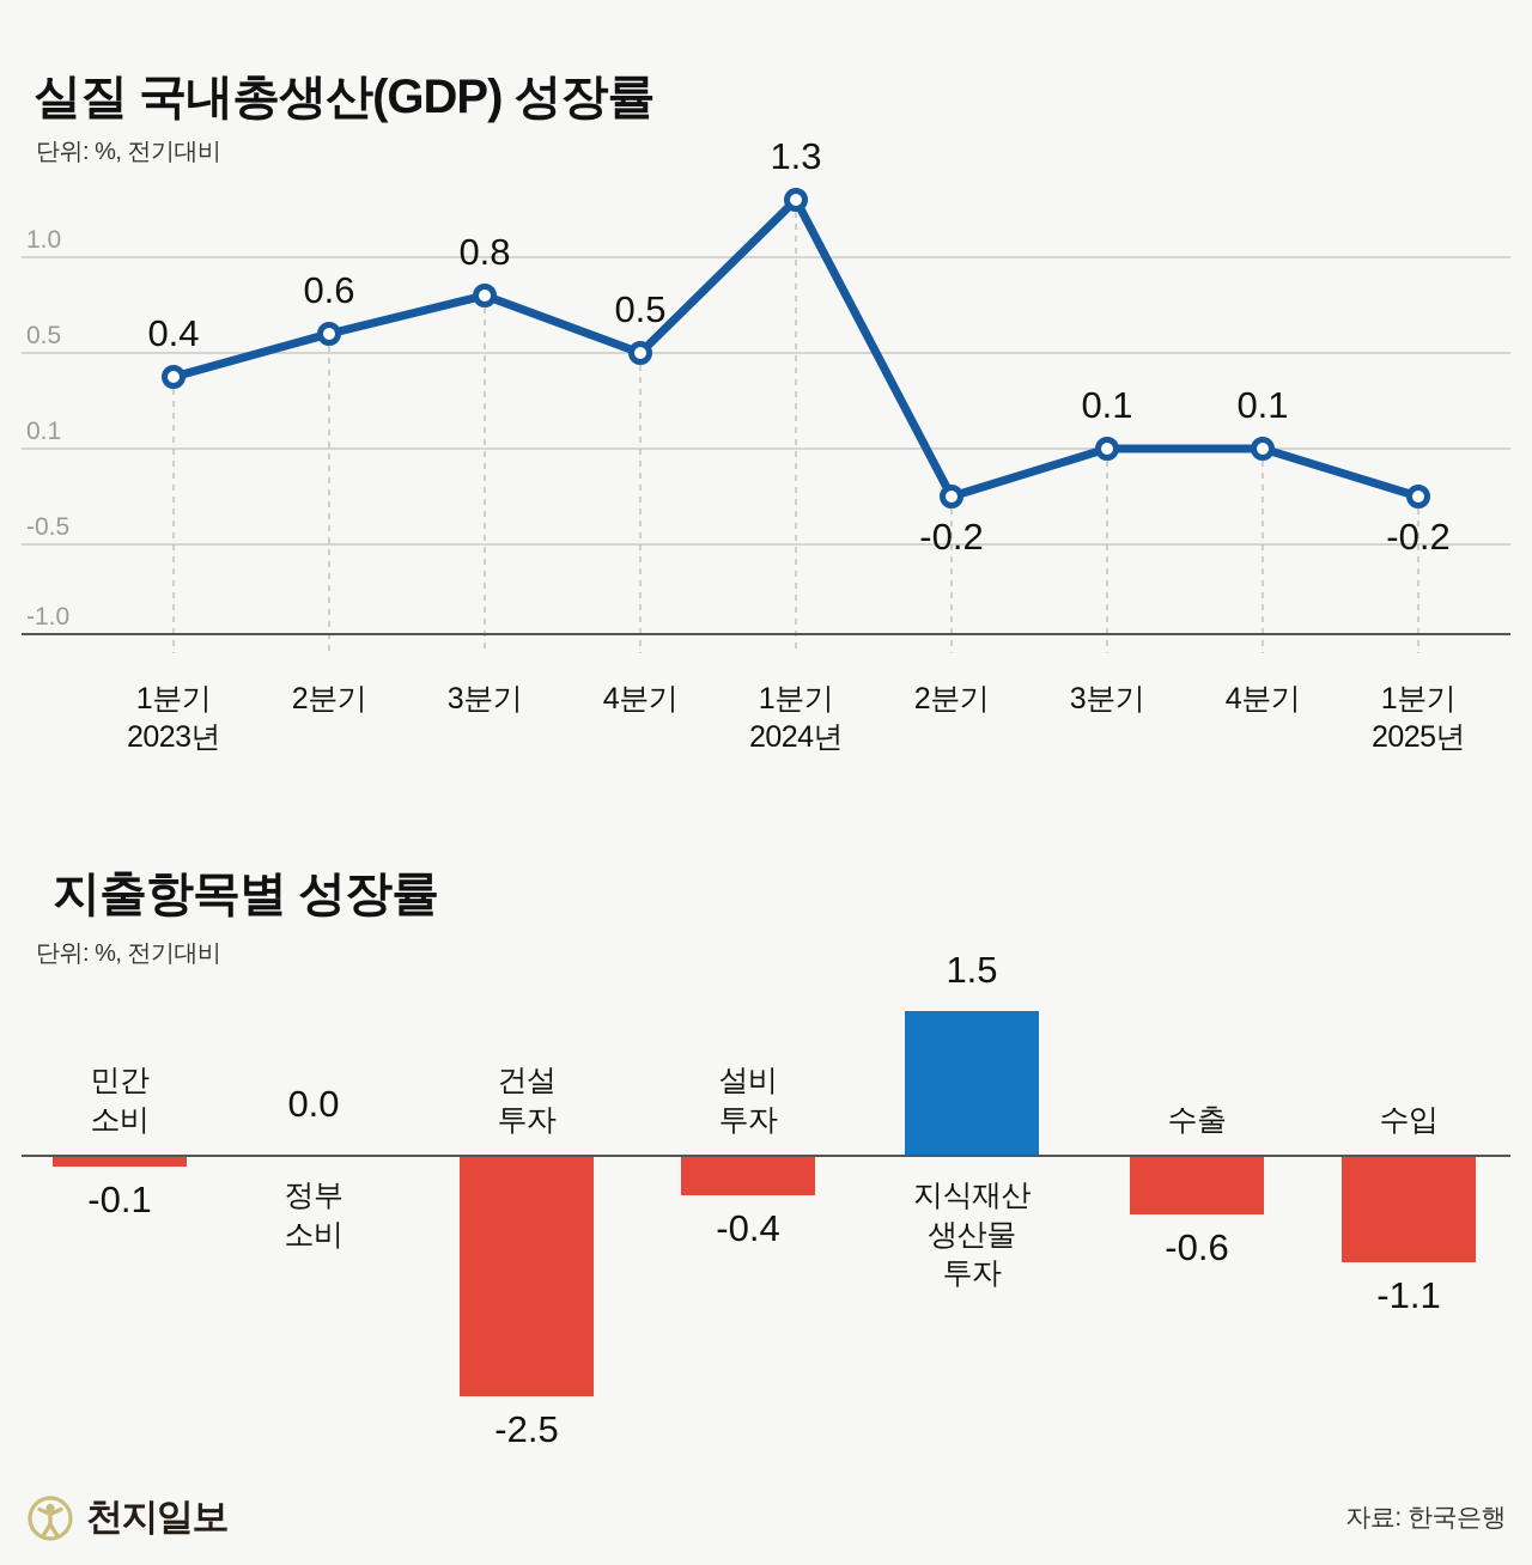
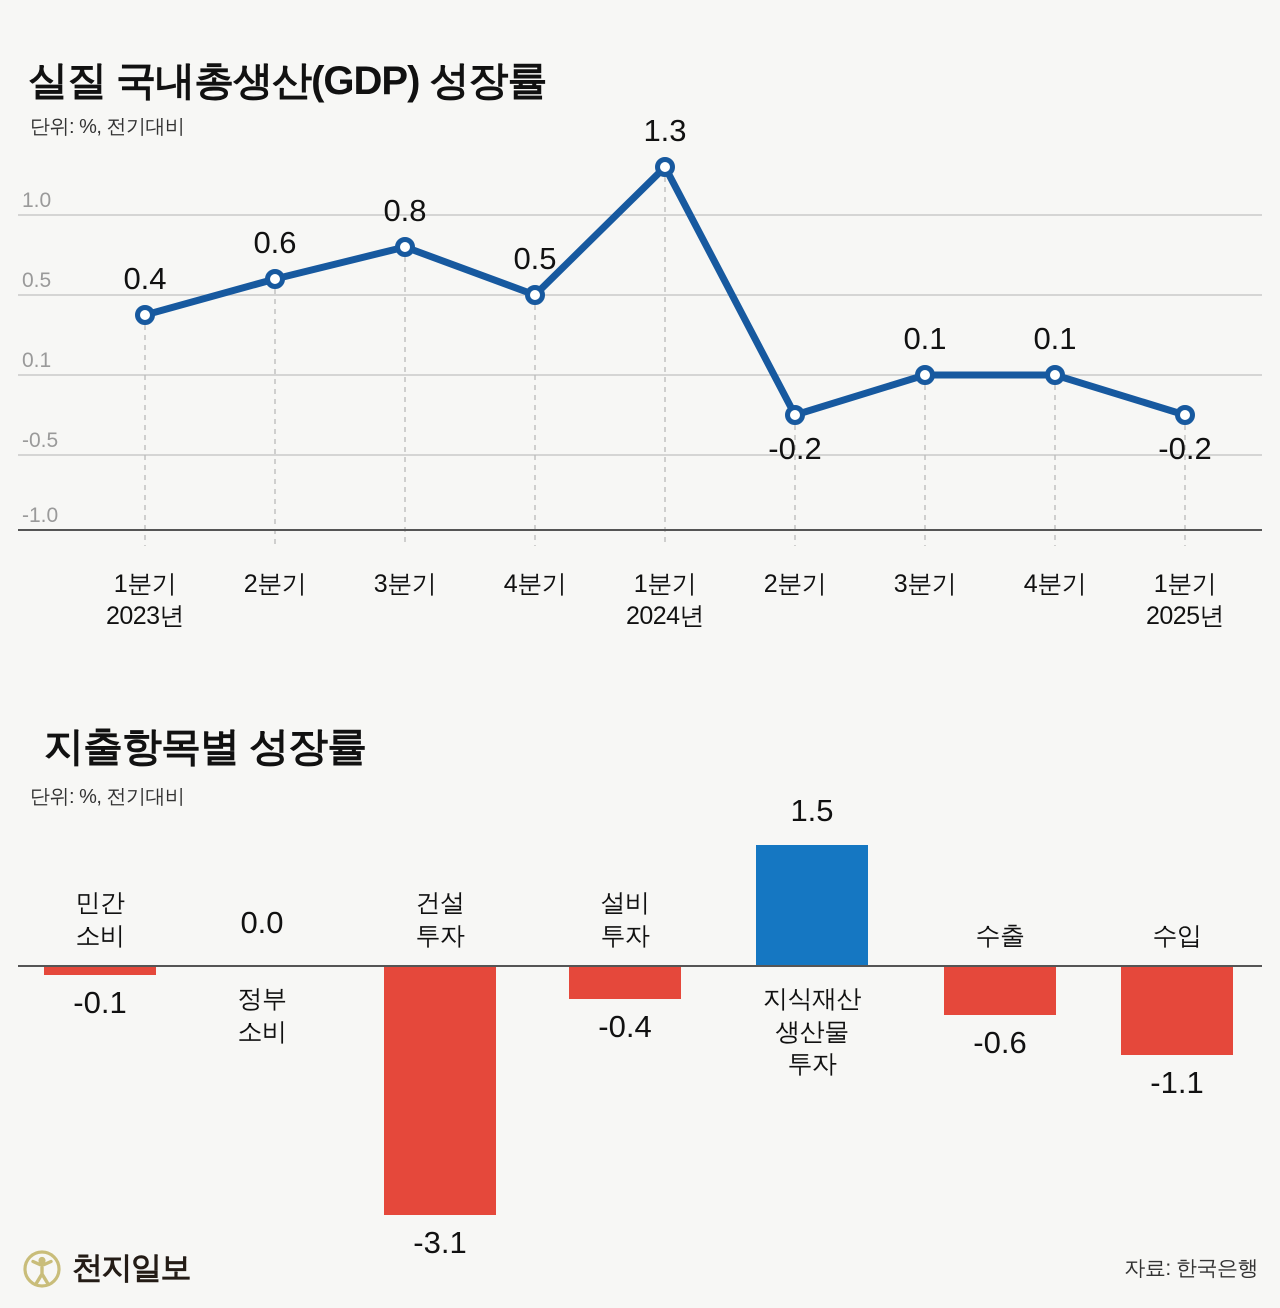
지출항목별 성장률/건설 투자: -2.5 -> -3.1
